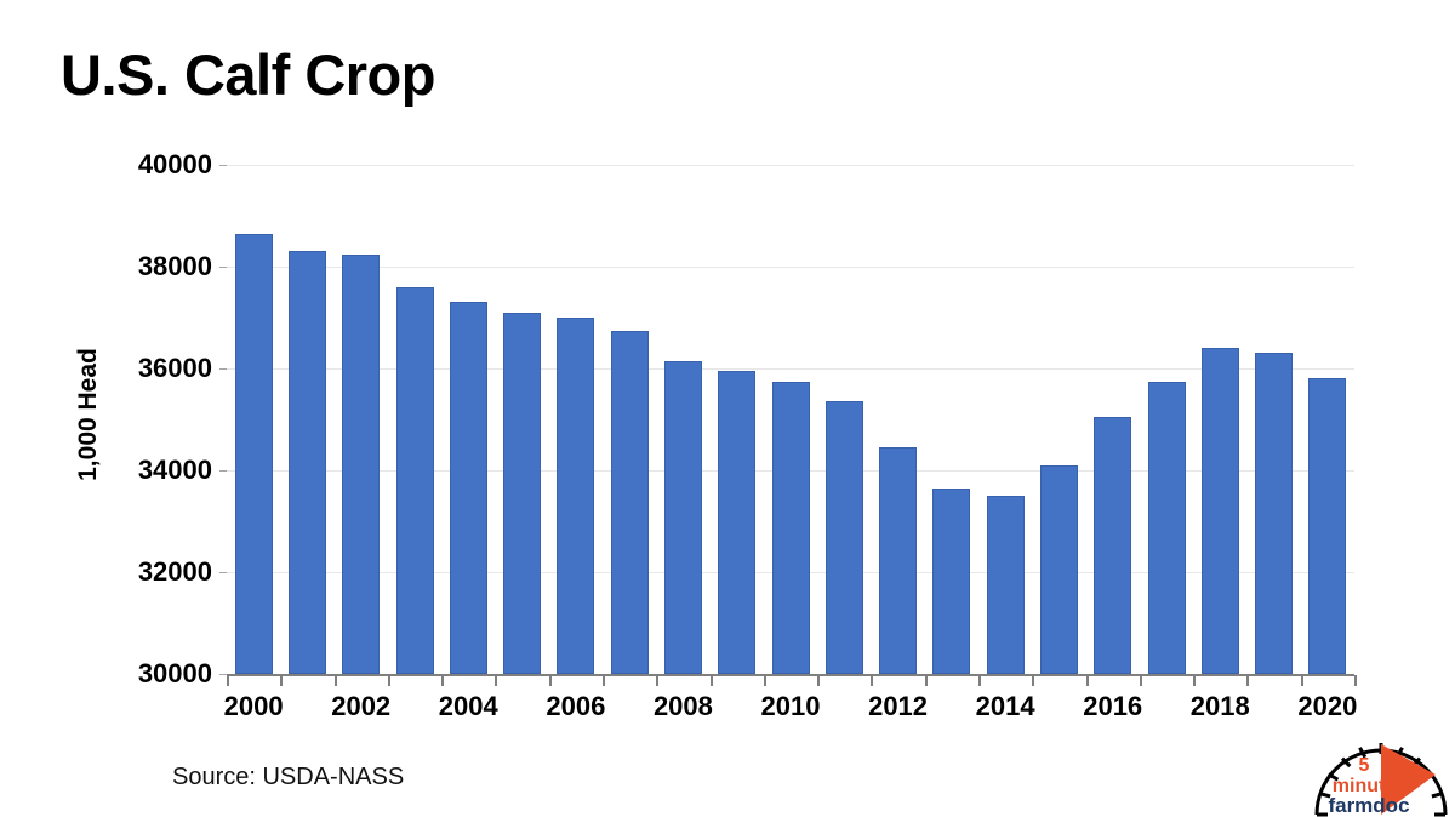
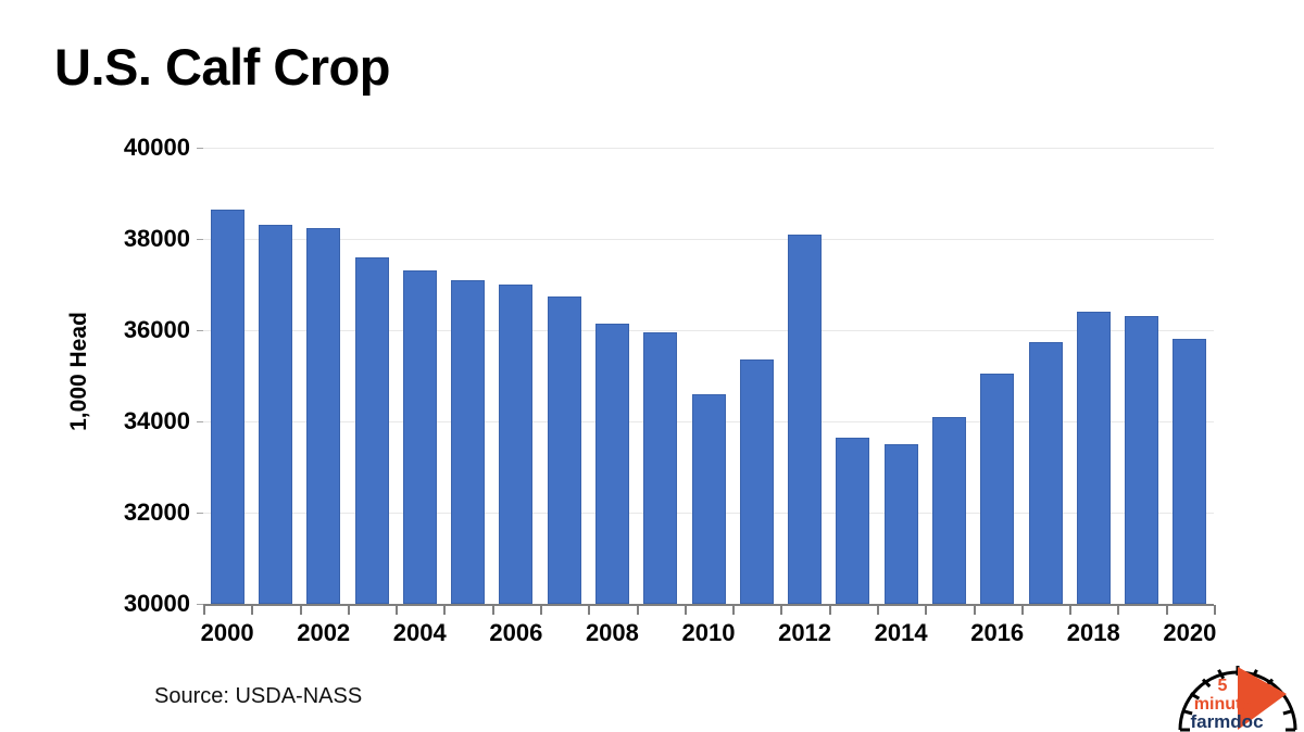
2010: 35800 -> 34600
2012: 34400 -> 38100
